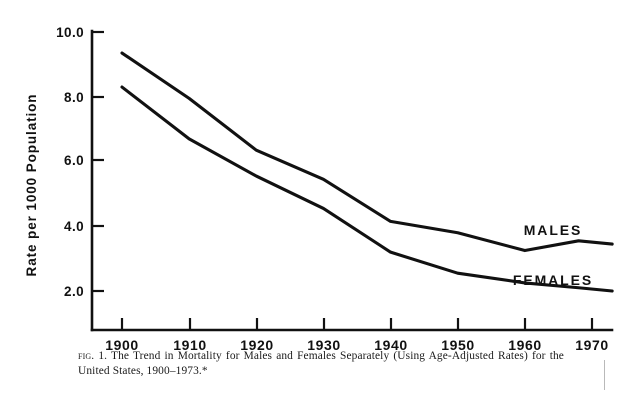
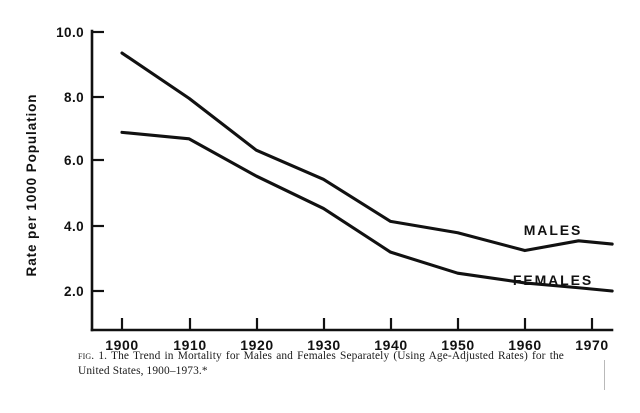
FEMALES/1900: 8.3 -> 6.9
